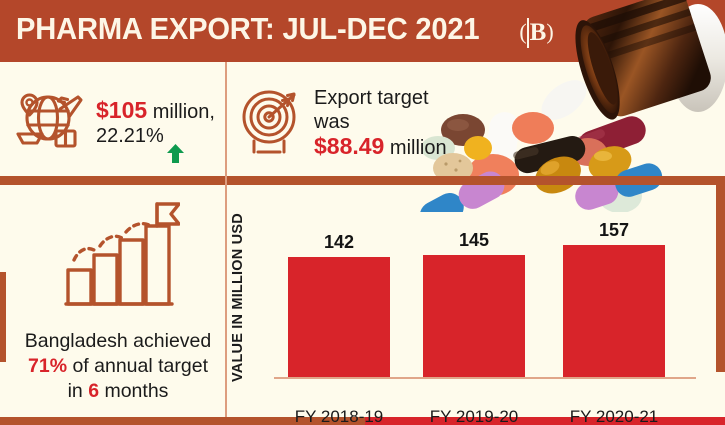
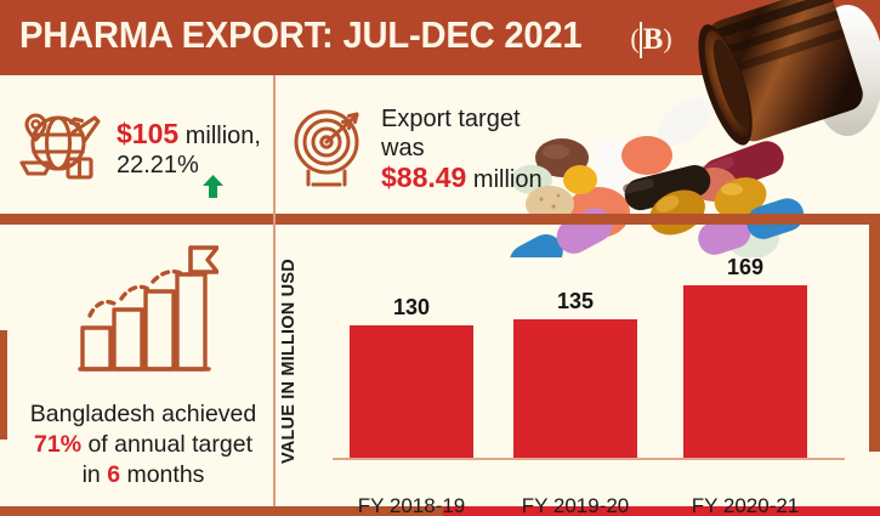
FY 2018-19: 142 -> 130
FY 2019-20: 145 -> 135
FY 2020-21: 157 -> 169
